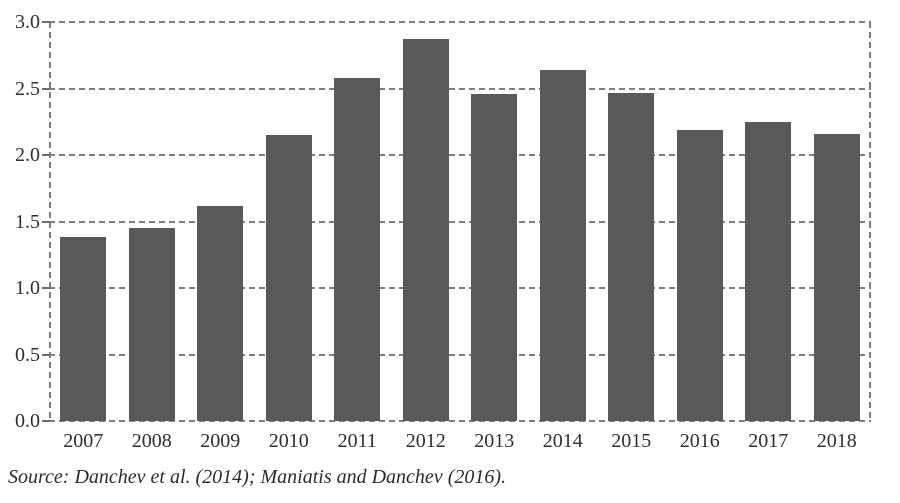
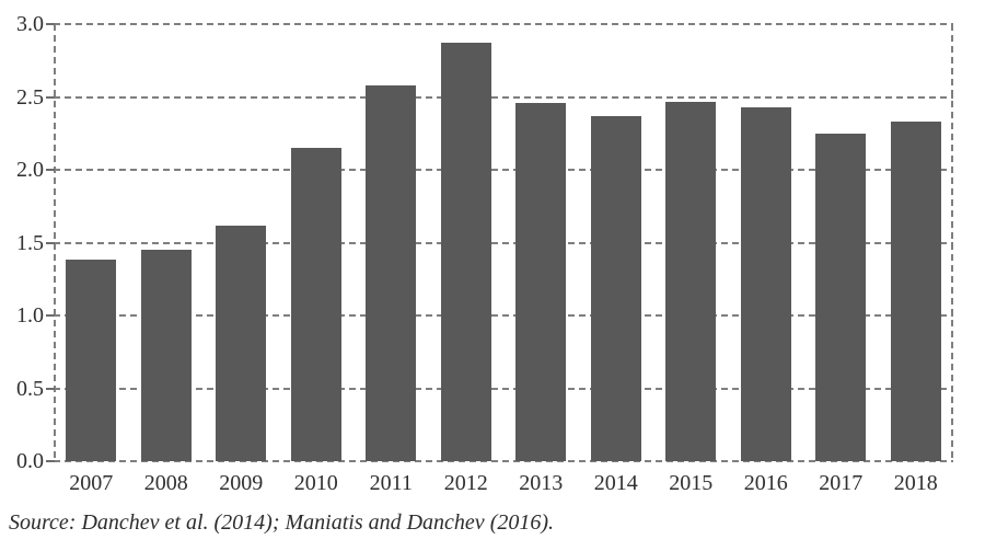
2014: 2.64 -> 2.37
2016: 2.19 -> 2.43
2018: 2.16 -> 2.33
